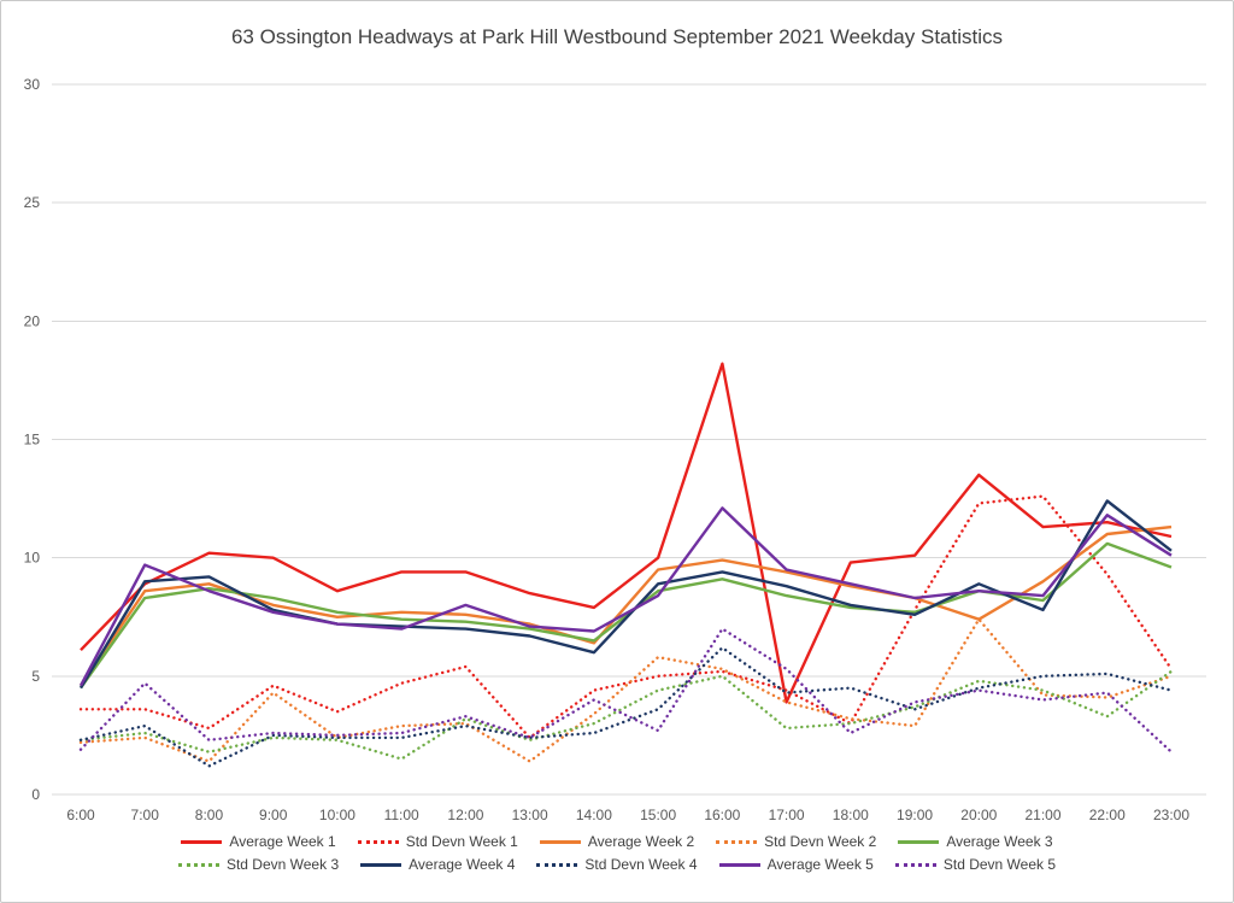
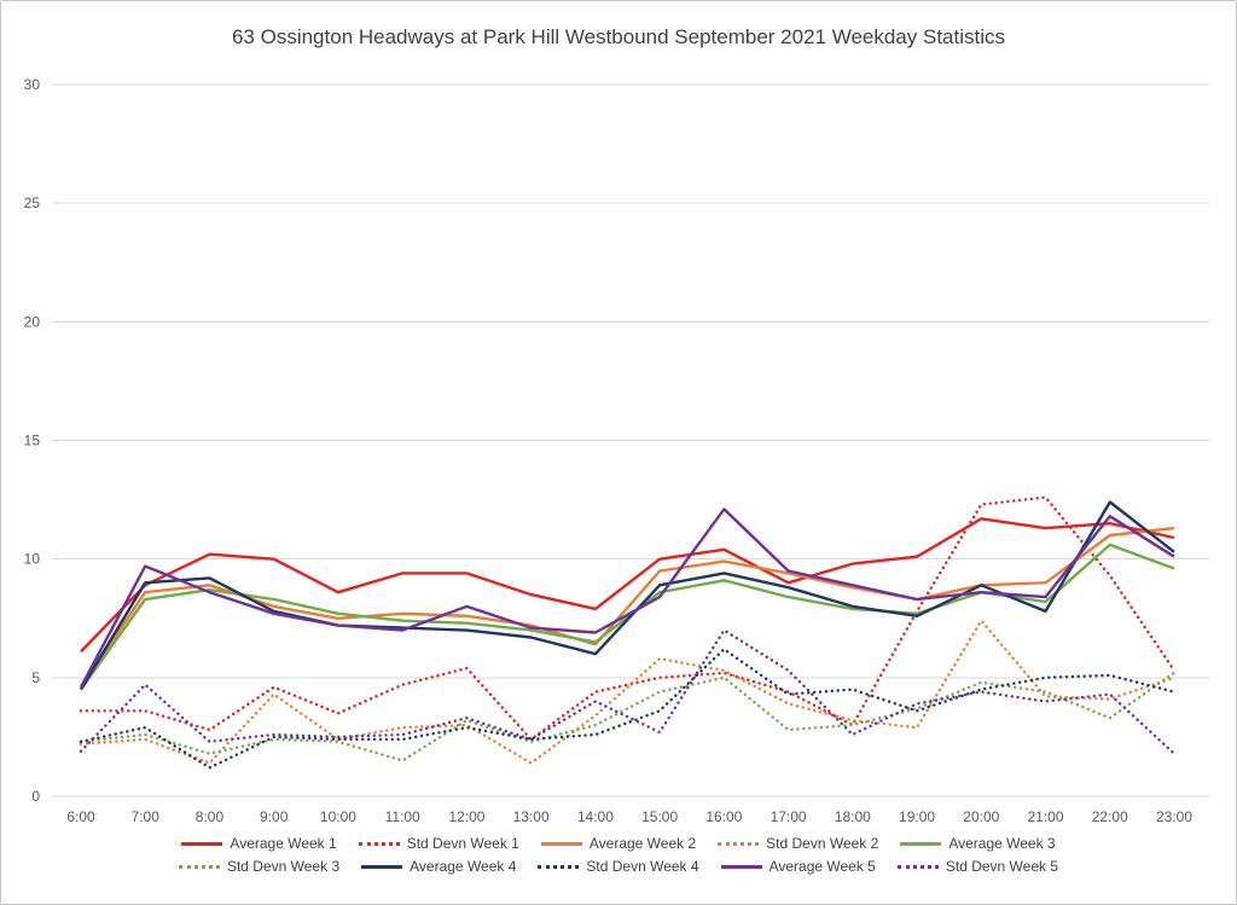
Average Week 1/16:00: 18.2 -> 10.4
Average Week 1/17:00: 3.9 -> 9.0
Average Week 1/20:00: 13.5 -> 11.7
Average Week 2/20:00: 7.4 -> 8.9
